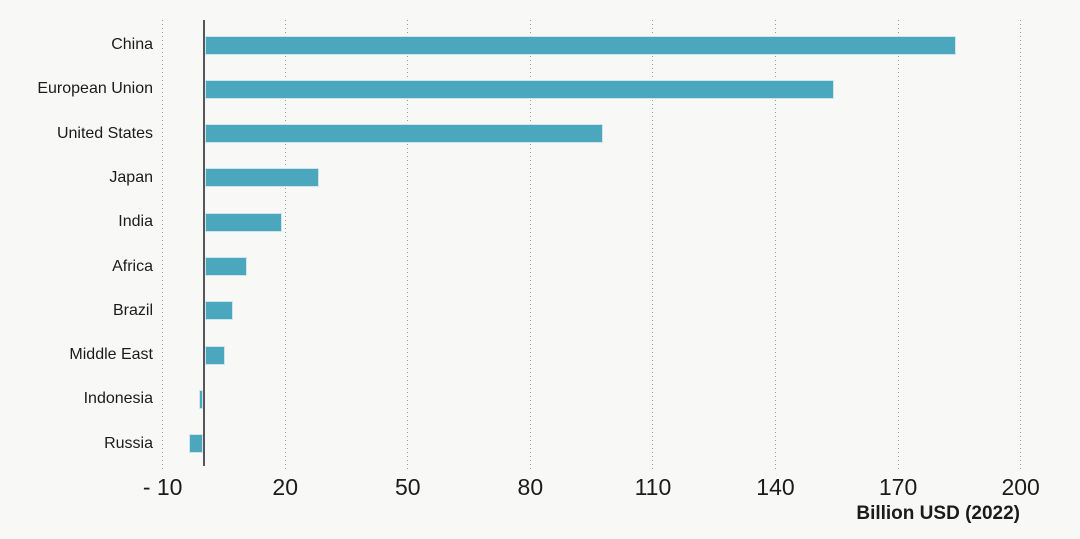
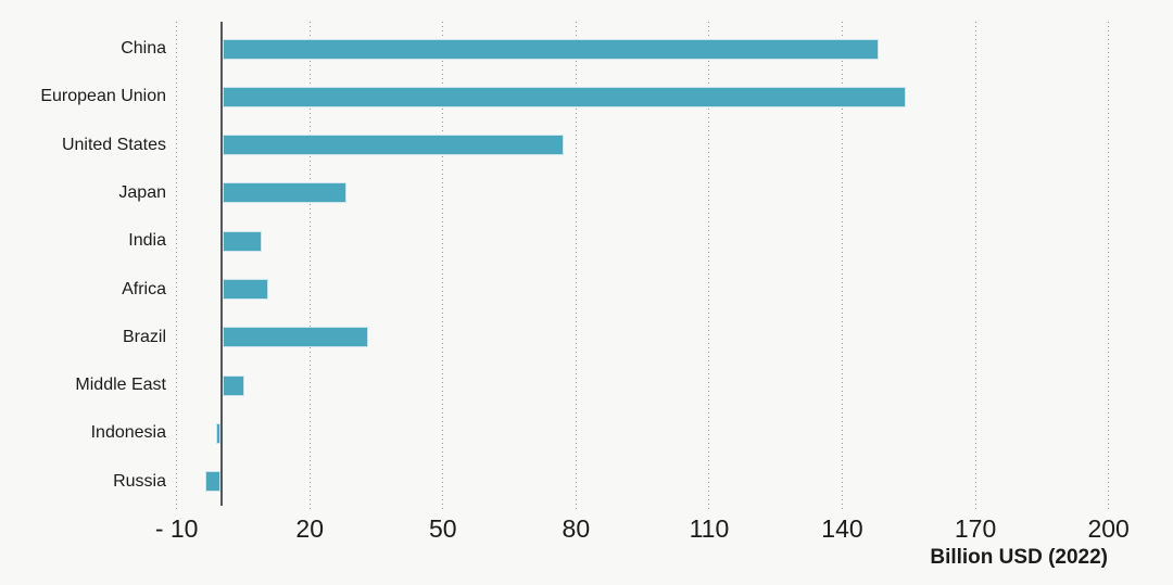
China: 184 -> 148
United States: 98 -> 77
India: 19 -> 9
Brazil: 7 -> 33
